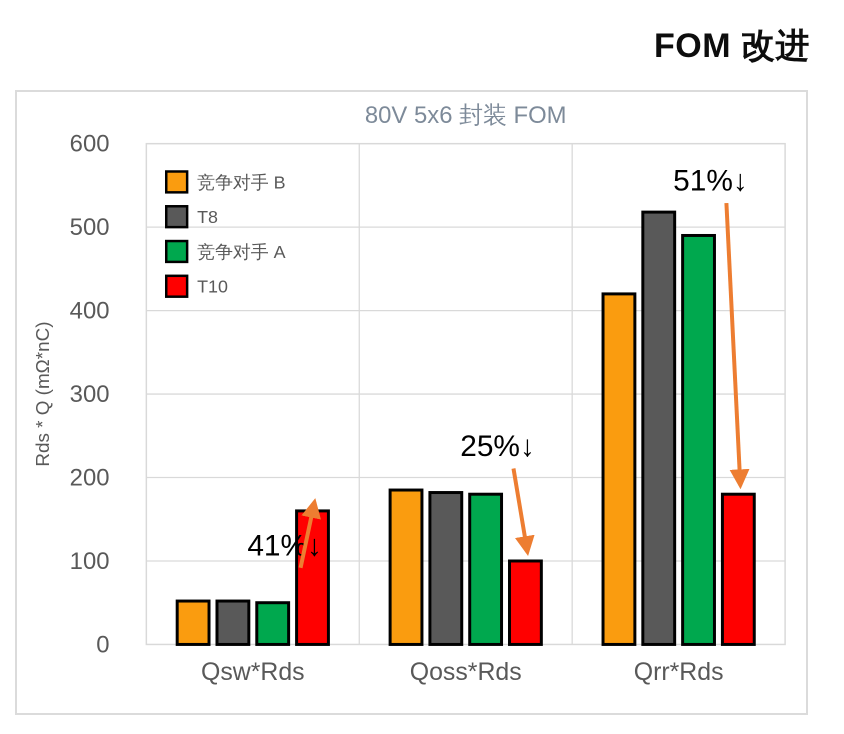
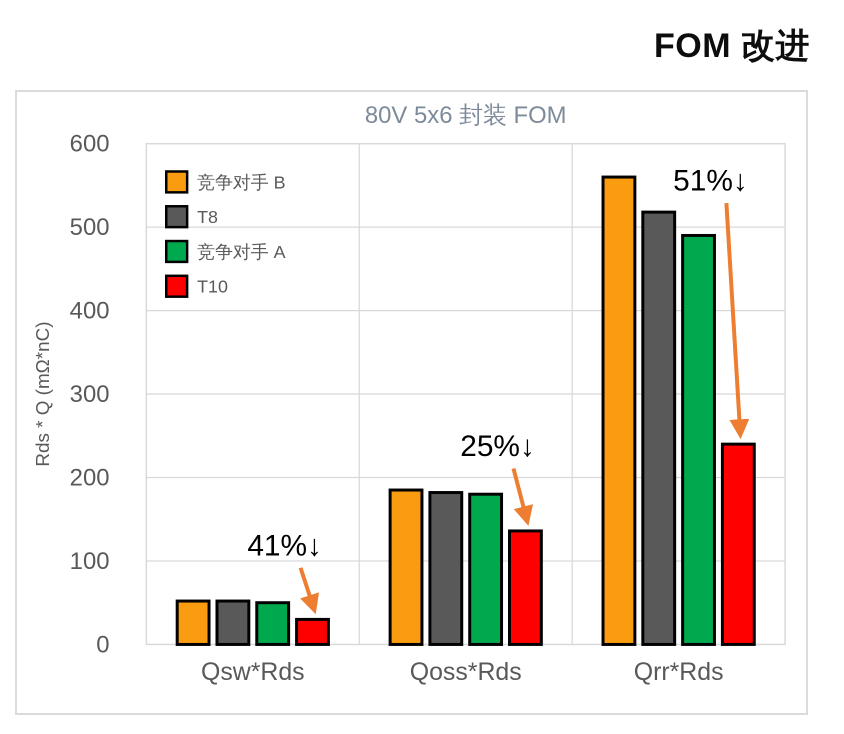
T10/Qsw*Rds: 160 -> 30
T10/Qoss*Rds: 100 -> 140
竞争对手 B/Qrr*Rds: 420 -> 560
T10/Qrr*Rds: 180 -> 240
